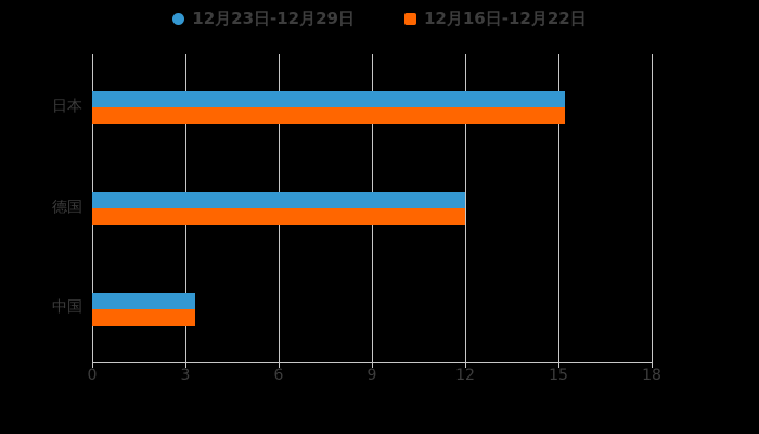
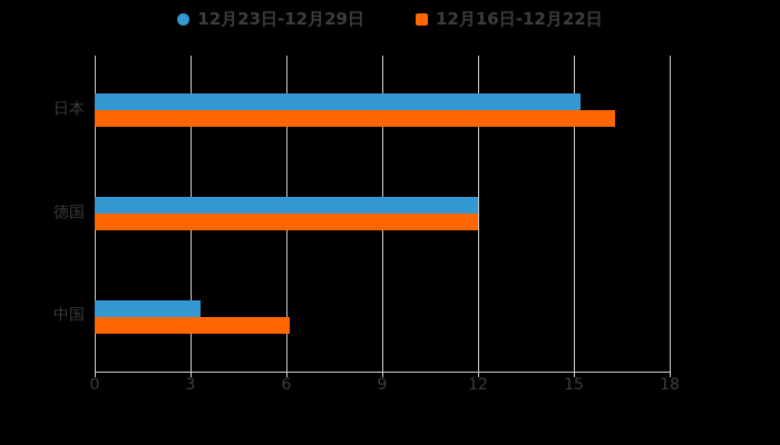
12月16日-12月22日/中国: 3.3 -> 6.1
12月16日-12月22日/日本: 15.2 -> 16.3
